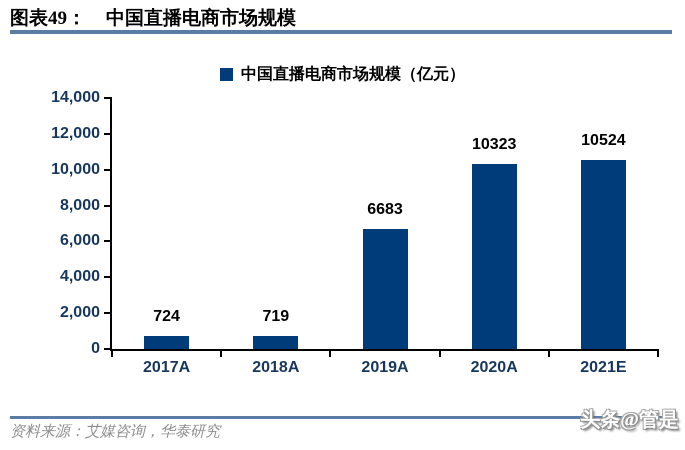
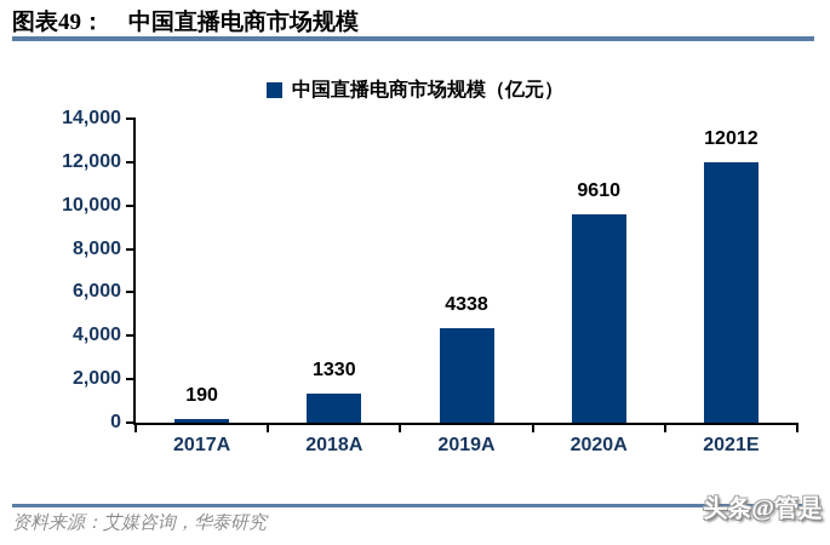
2017A: 724 -> 190
2018A: 719 -> 1330
2019A: 6683 -> 4338
2020A: 10323 -> 9610
2021E: 10524 -> 12012
